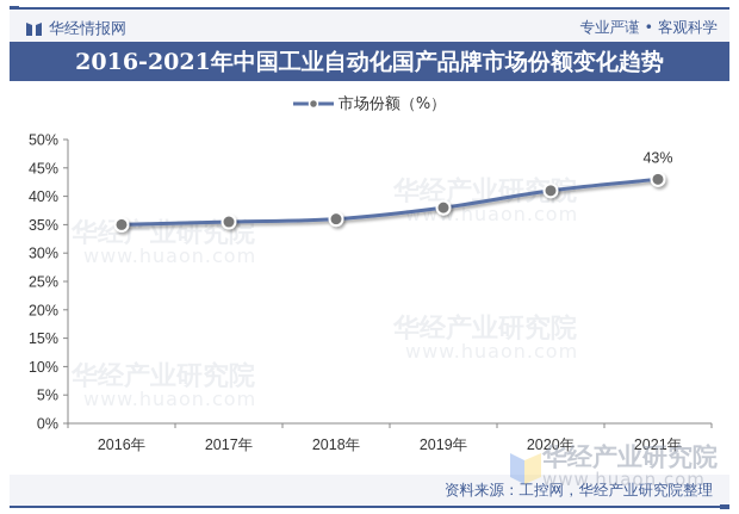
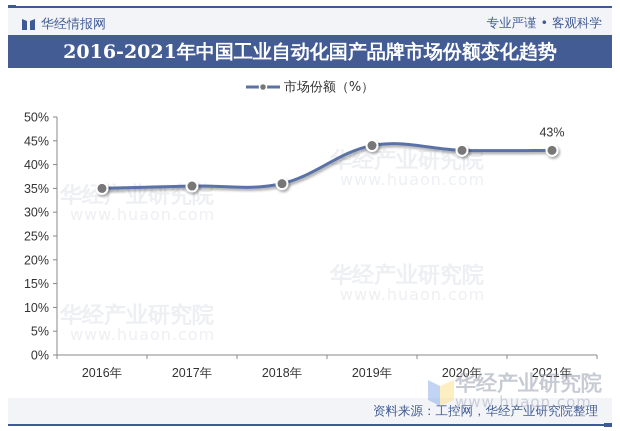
2019年: 38% -> 44%
2020年: 41% -> 43%
